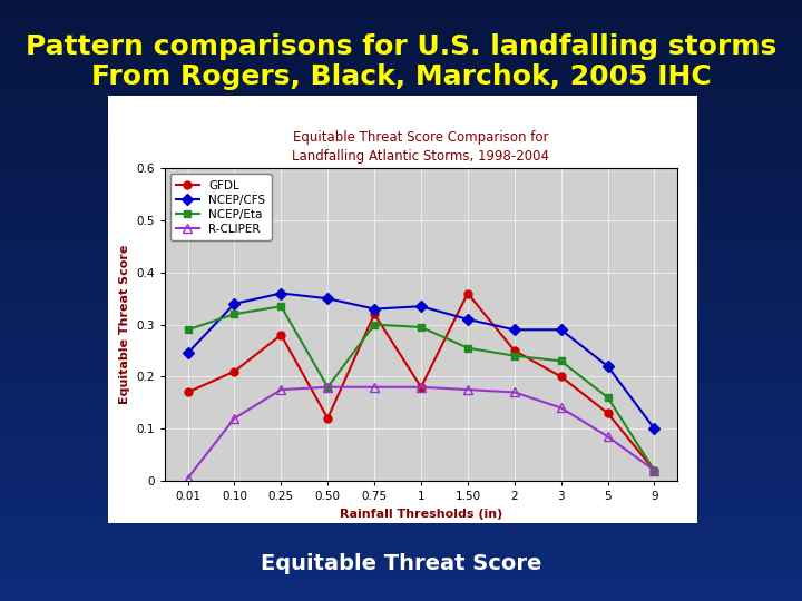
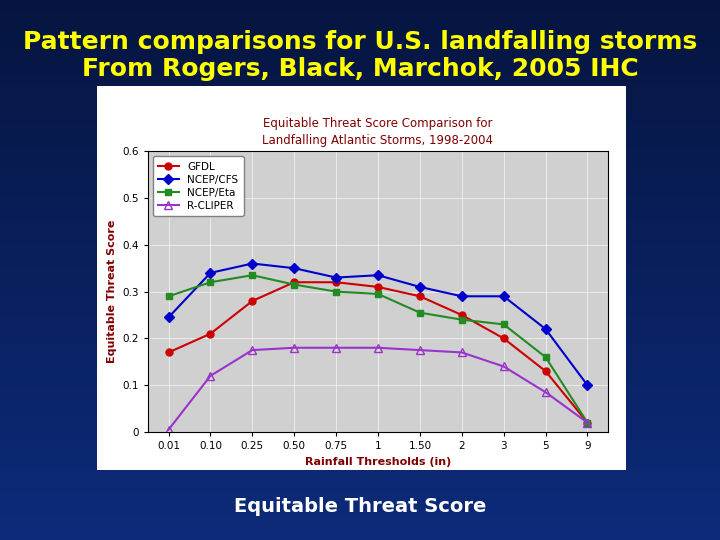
GFDL/0.50: 0.12 -> 0.32
NCEP/Eta/0.50: 0.180 -> 0.315
GFDL/1: 0.18 -> 0.31
GFDL/1.50: 0.36 -> 0.29
